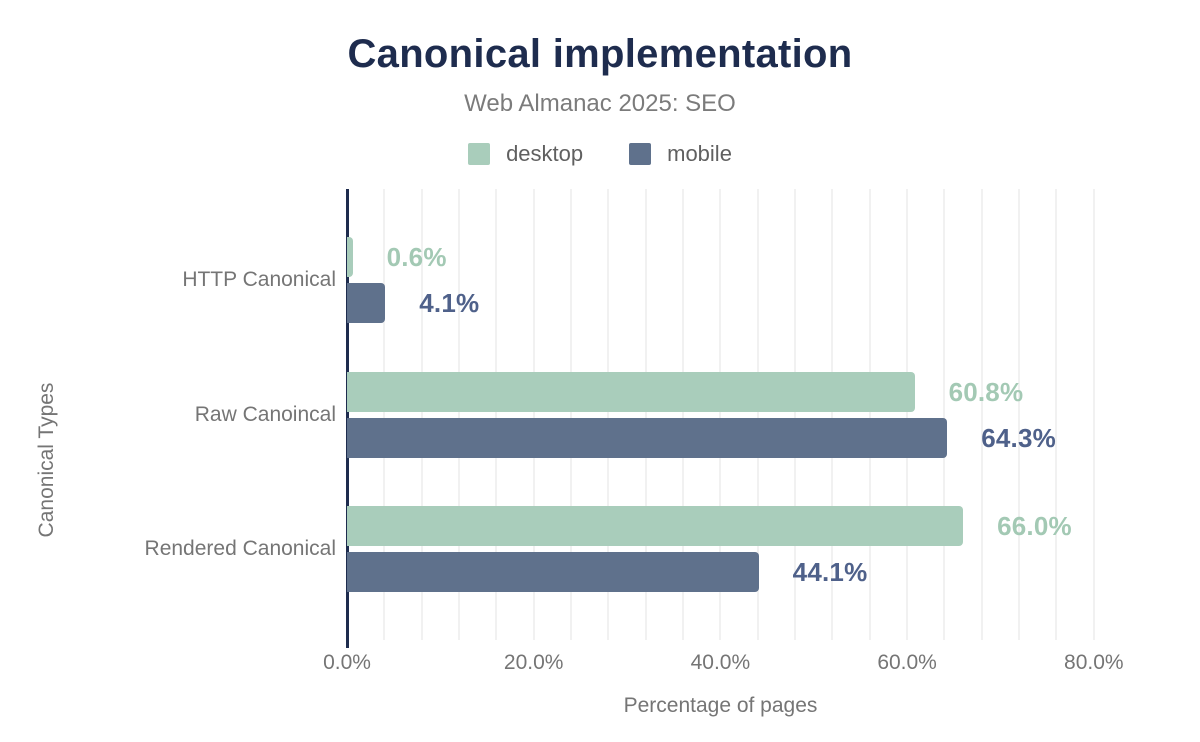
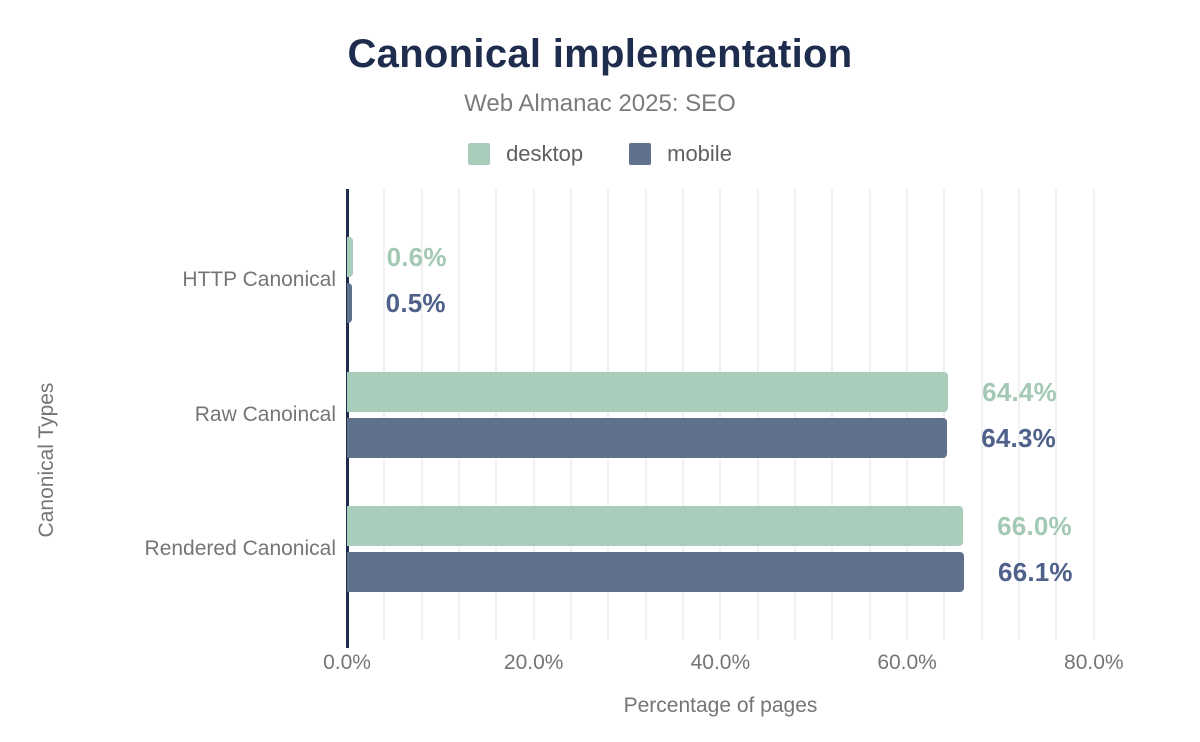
mobile/HTTP Canonical: 4.1% -> 0.5%
desktop/Raw Canoincal: 60.8% -> 64.4%
mobile/Rendered Canonical: 44.1% -> 66.1%
